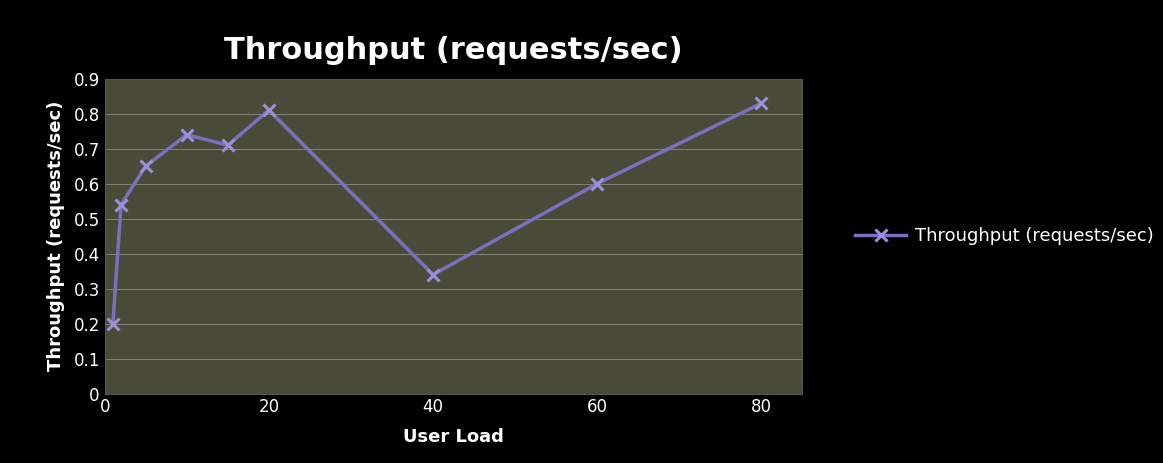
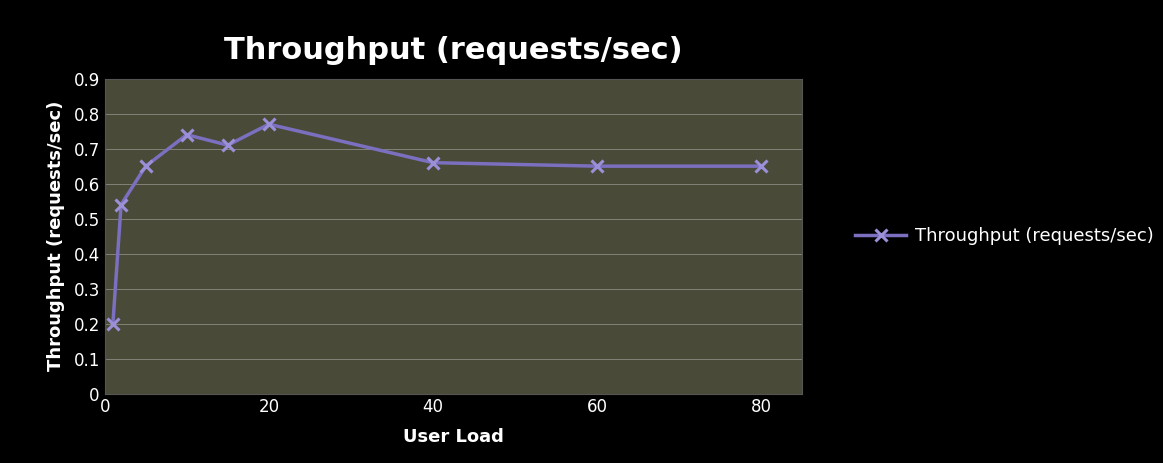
20: 0.81 -> 0.77
40: 0.34 -> 0.66
60: 0.60 -> 0.65
80: 0.83 -> 0.65
